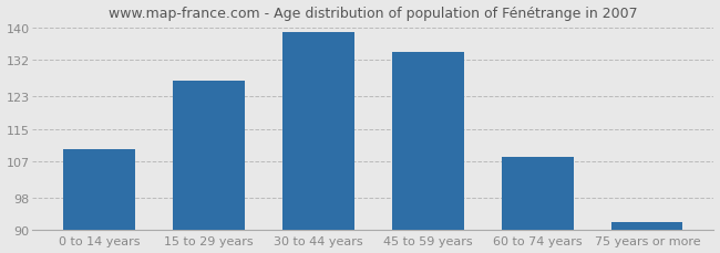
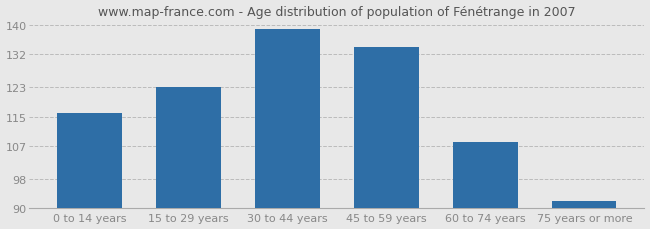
0 to 14 years: 110 -> 116
15 to 29 years: 127 -> 123
